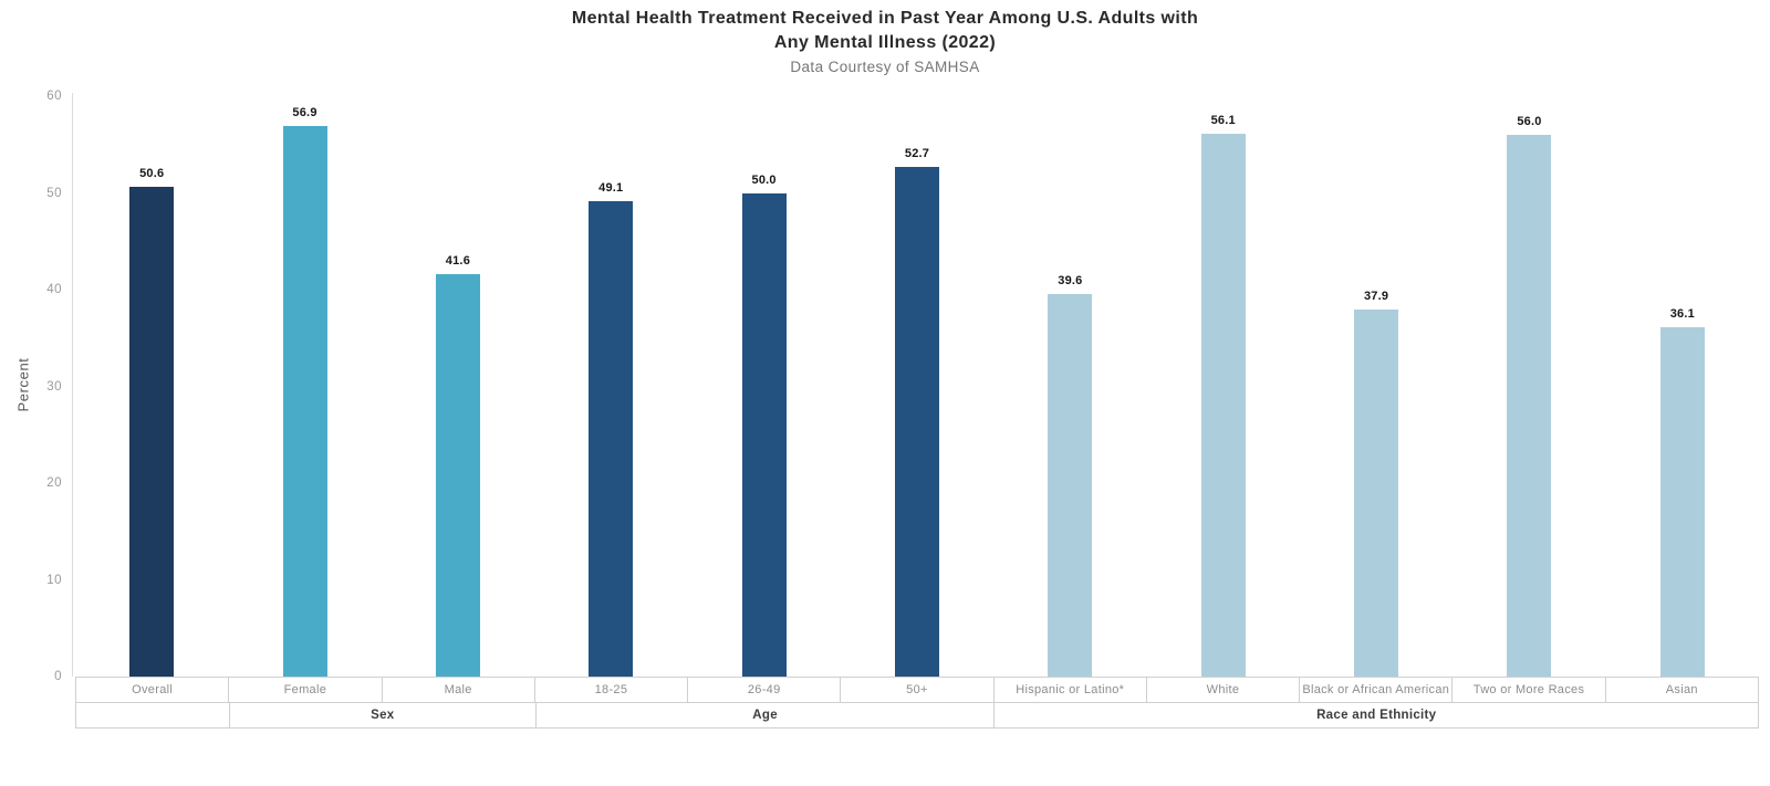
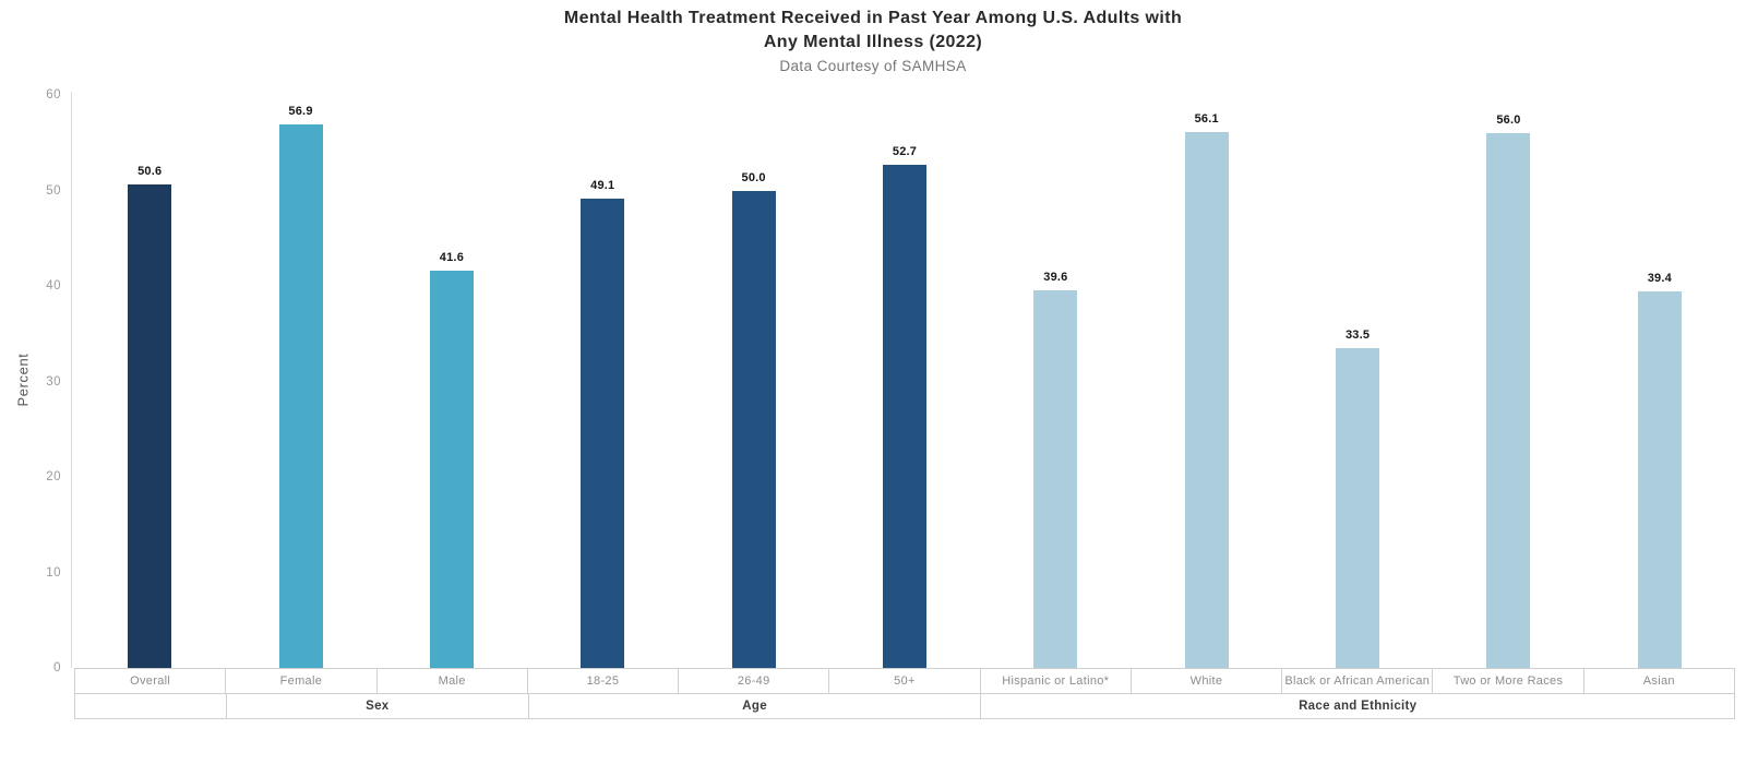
Black or African American: 37.9 -> 33.5
Asian: 36.1 -> 39.4
